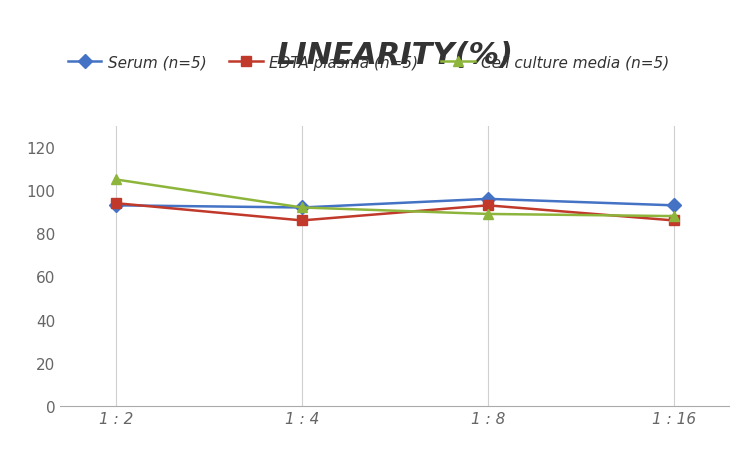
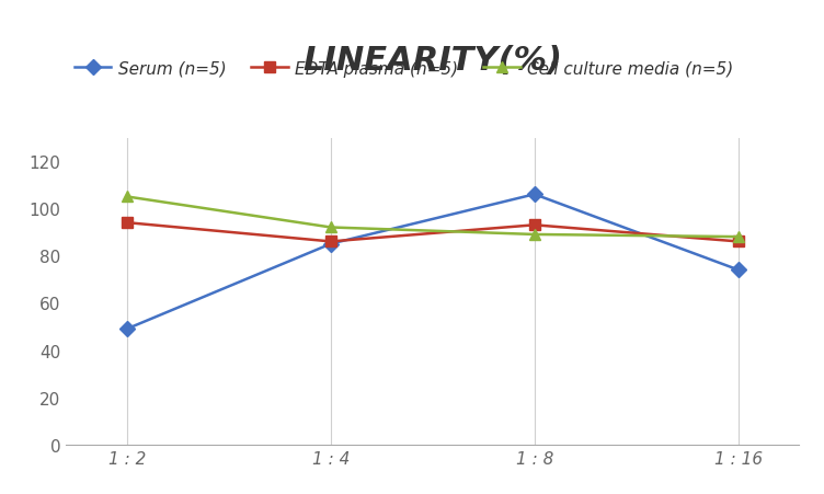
Serum (n=5)/1 : 2: 93 -> 49
Serum (n=5)/1 : 4: 92 -> 85
Serum (n=5)/1 : 8: 96 -> 106
Serum (n=5)/1 : 16: 93 -> 74
